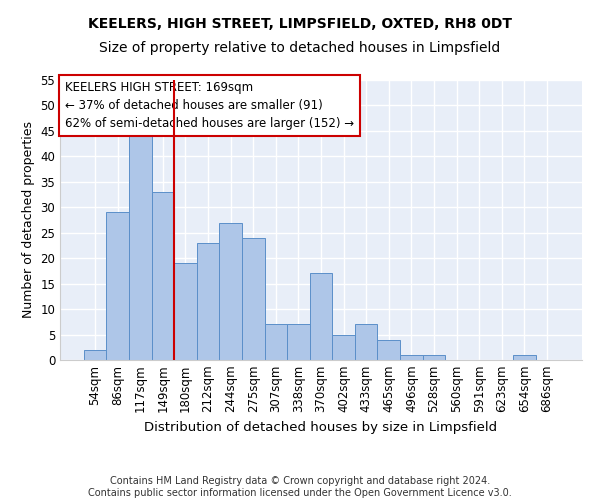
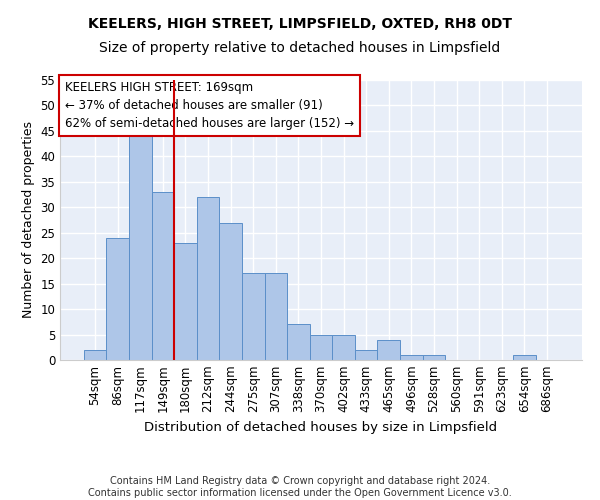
86sqm: 29 -> 24
180sqm: 19 -> 23
212sqm: 23 -> 32
275sqm: 24 -> 17
307sqm: 7 -> 17
370sqm: 17 -> 5
433sqm: 7 -> 2
